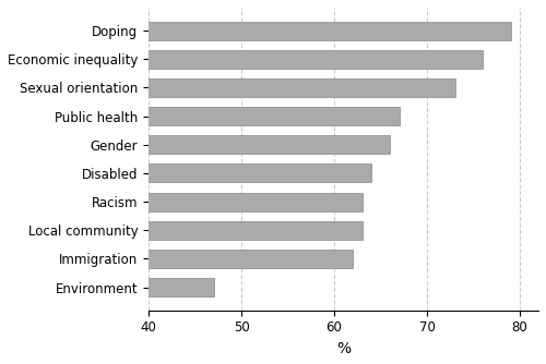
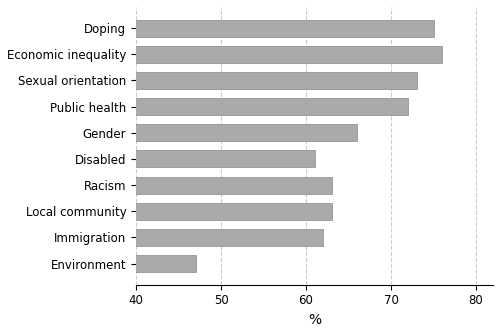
Doping: 79 -> 75
Public health: 67 -> 72
Disabled: 64 -> 61
